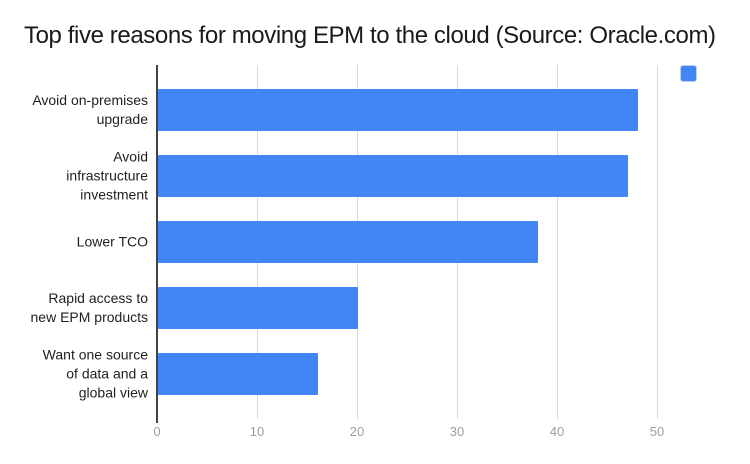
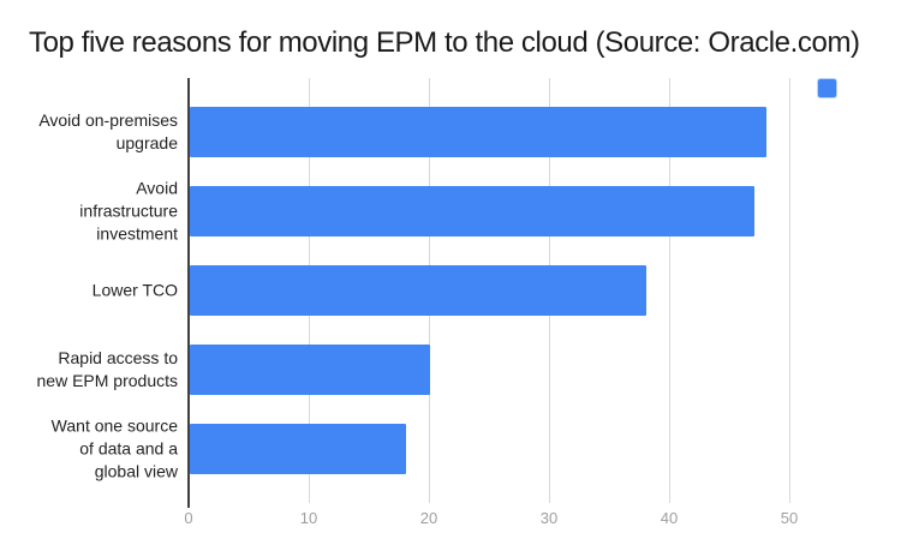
Want one source of data and a global view: 16 -> 18
